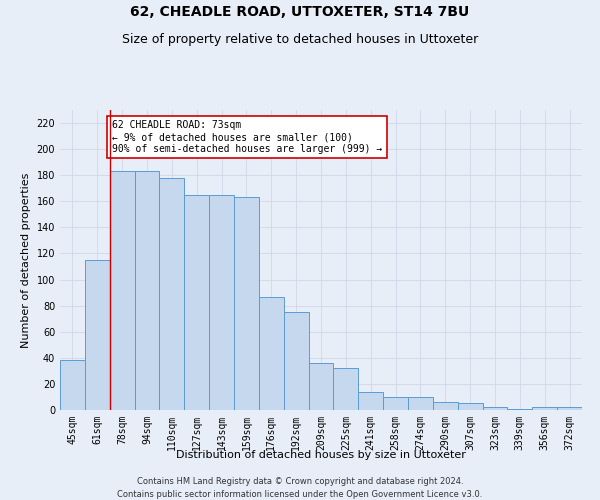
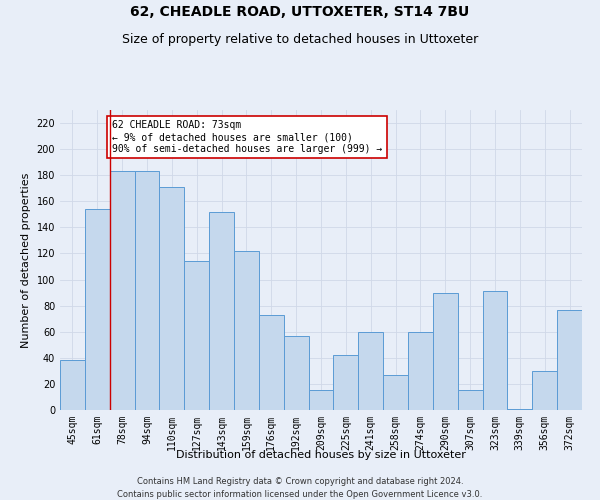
61sqm: 115 -> 154
110sqm: 178 -> 171
127sqm: 165 -> 114
143sqm: 165 -> 152
159sqm: 163 -> 122
176sqm: 87 -> 73
192sqm: 75 -> 57
209sqm: 36 -> 15
225sqm: 32 -> 42
241sqm: 14 -> 60
258sqm: 10 -> 27
274sqm: 10 -> 60
290sqm: 6 -> 90
307sqm: 5 -> 15
323sqm: 2 -> 91
356sqm: 2 -> 30
372sqm: 2 -> 77
